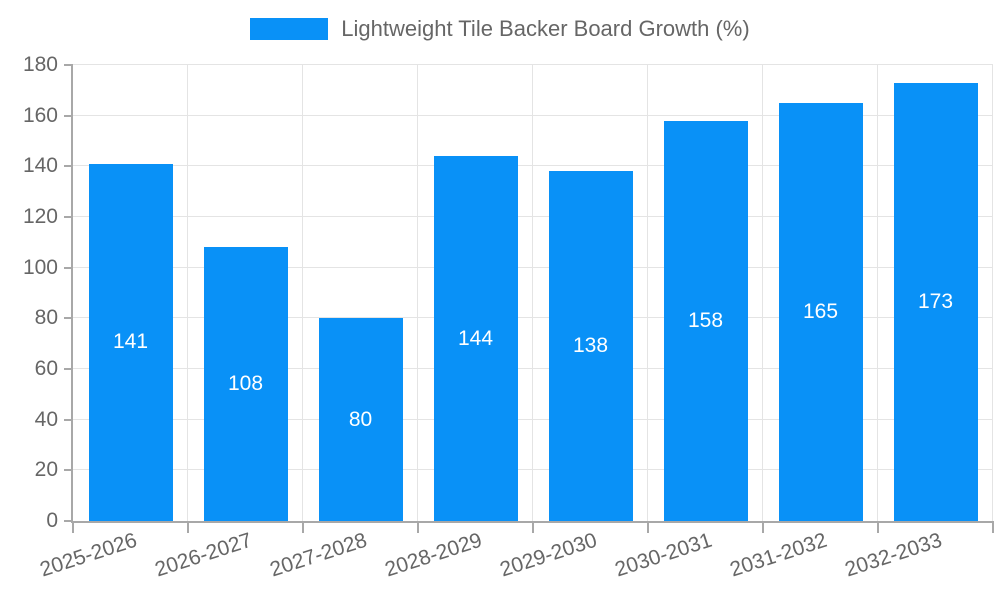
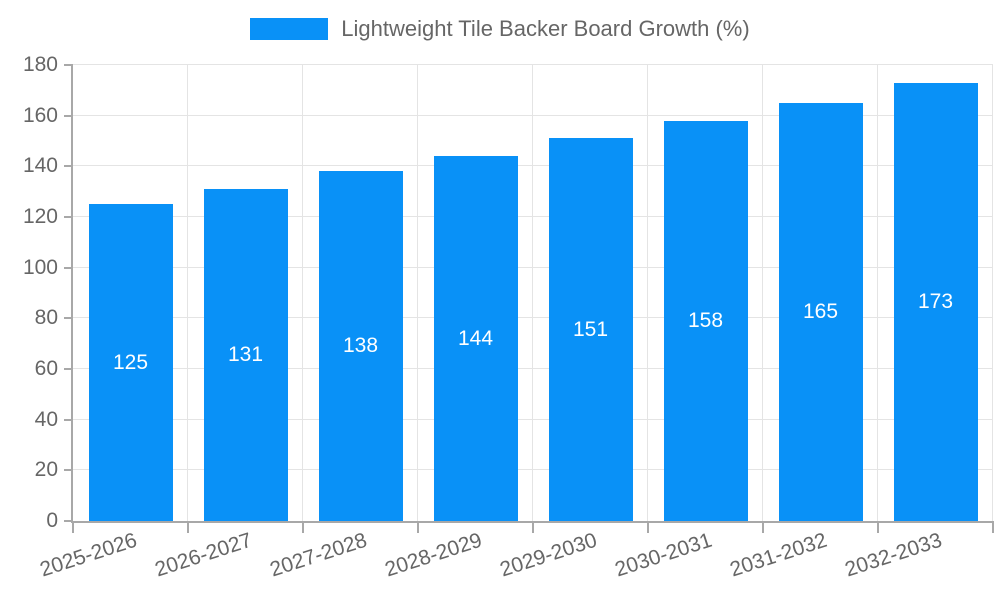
2025-2026: 141 -> 125
2026-2027: 108 -> 131
2027-2028: 80 -> 138
2029-2030: 138 -> 151
